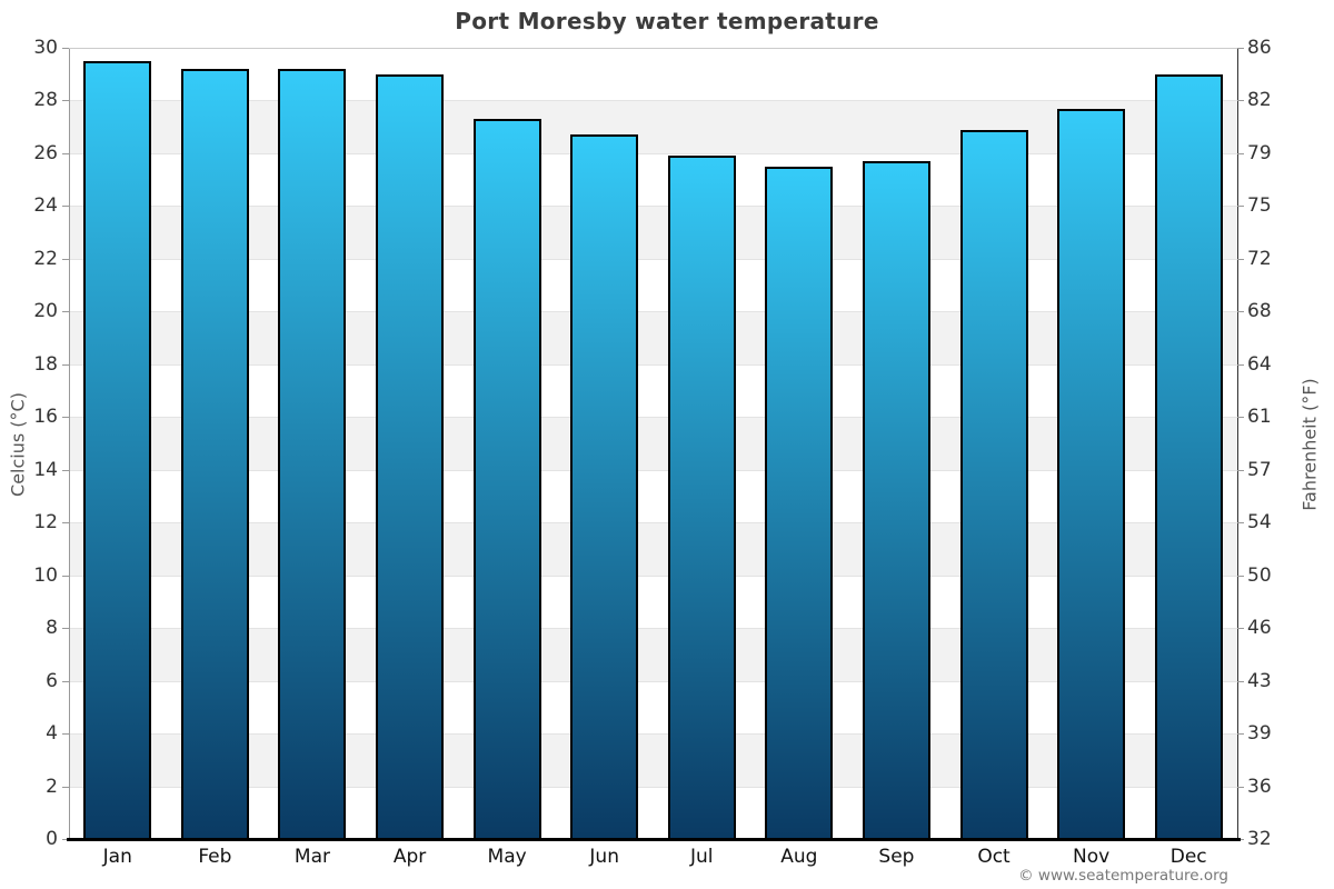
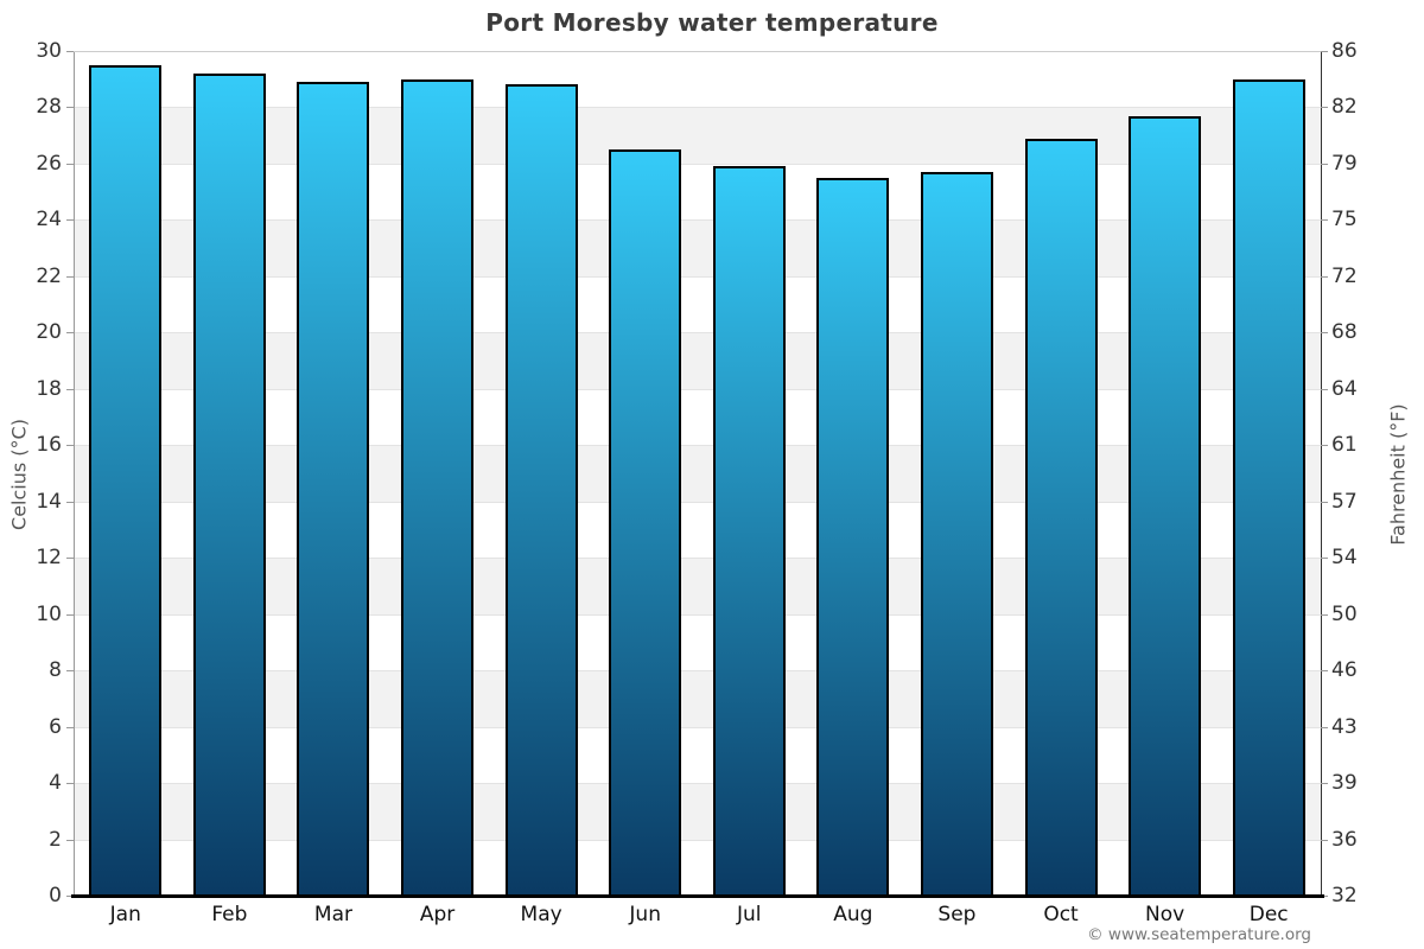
Mar: 29.2 -> 28.9
May: 27.3 -> 28.8
Jun: 26.7 -> 26.5
